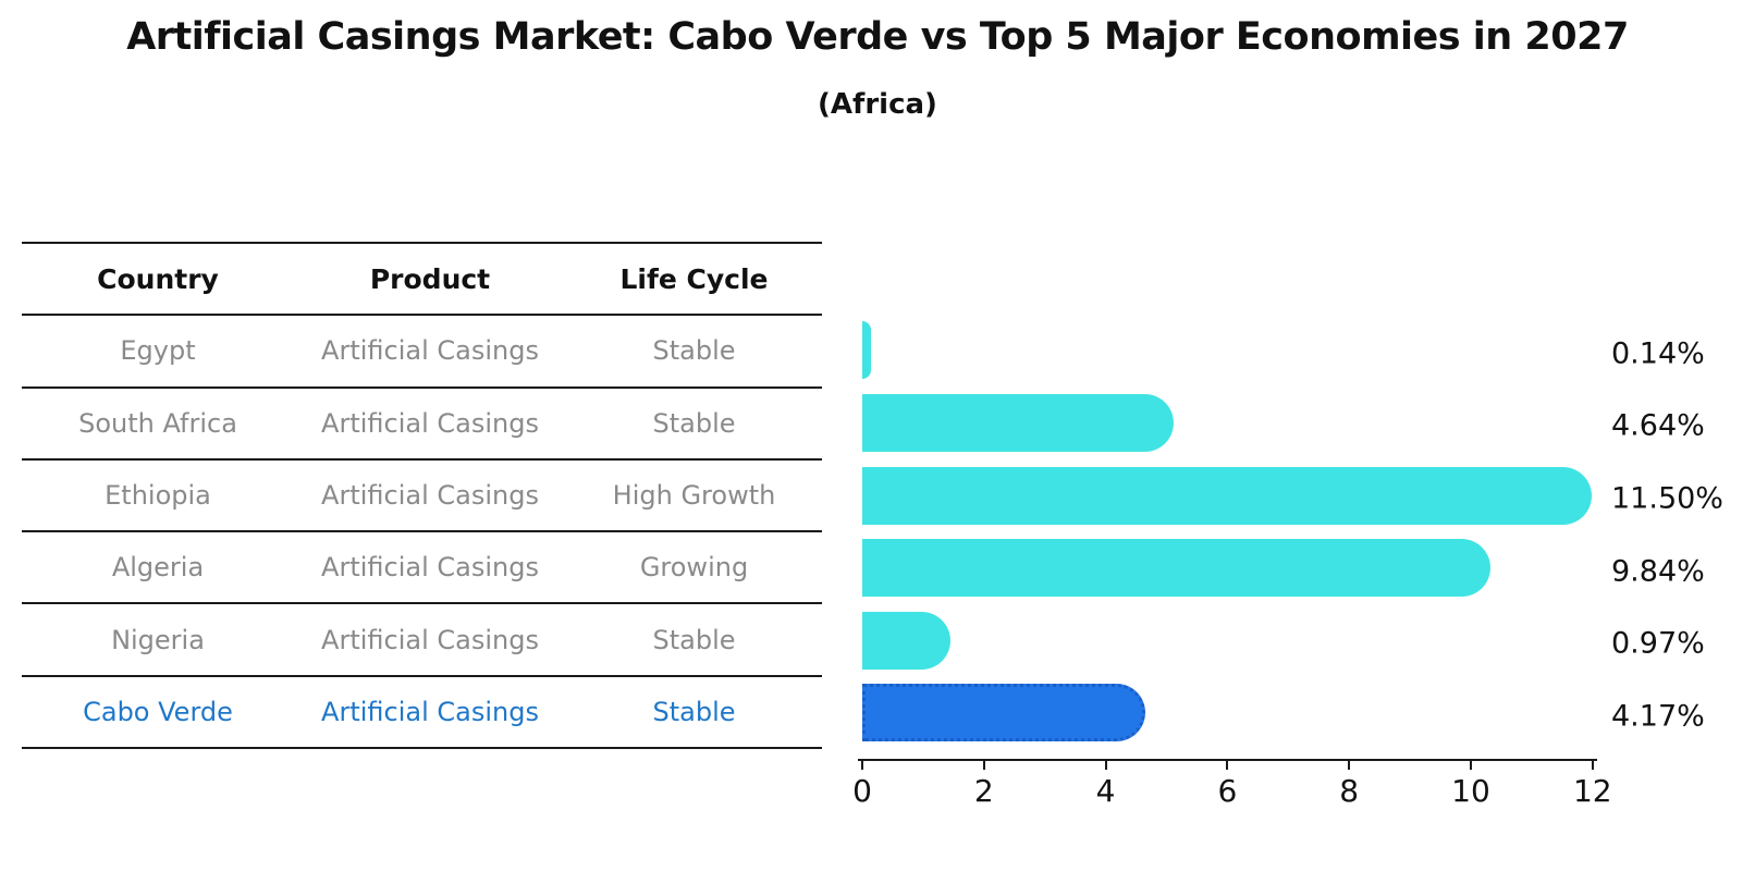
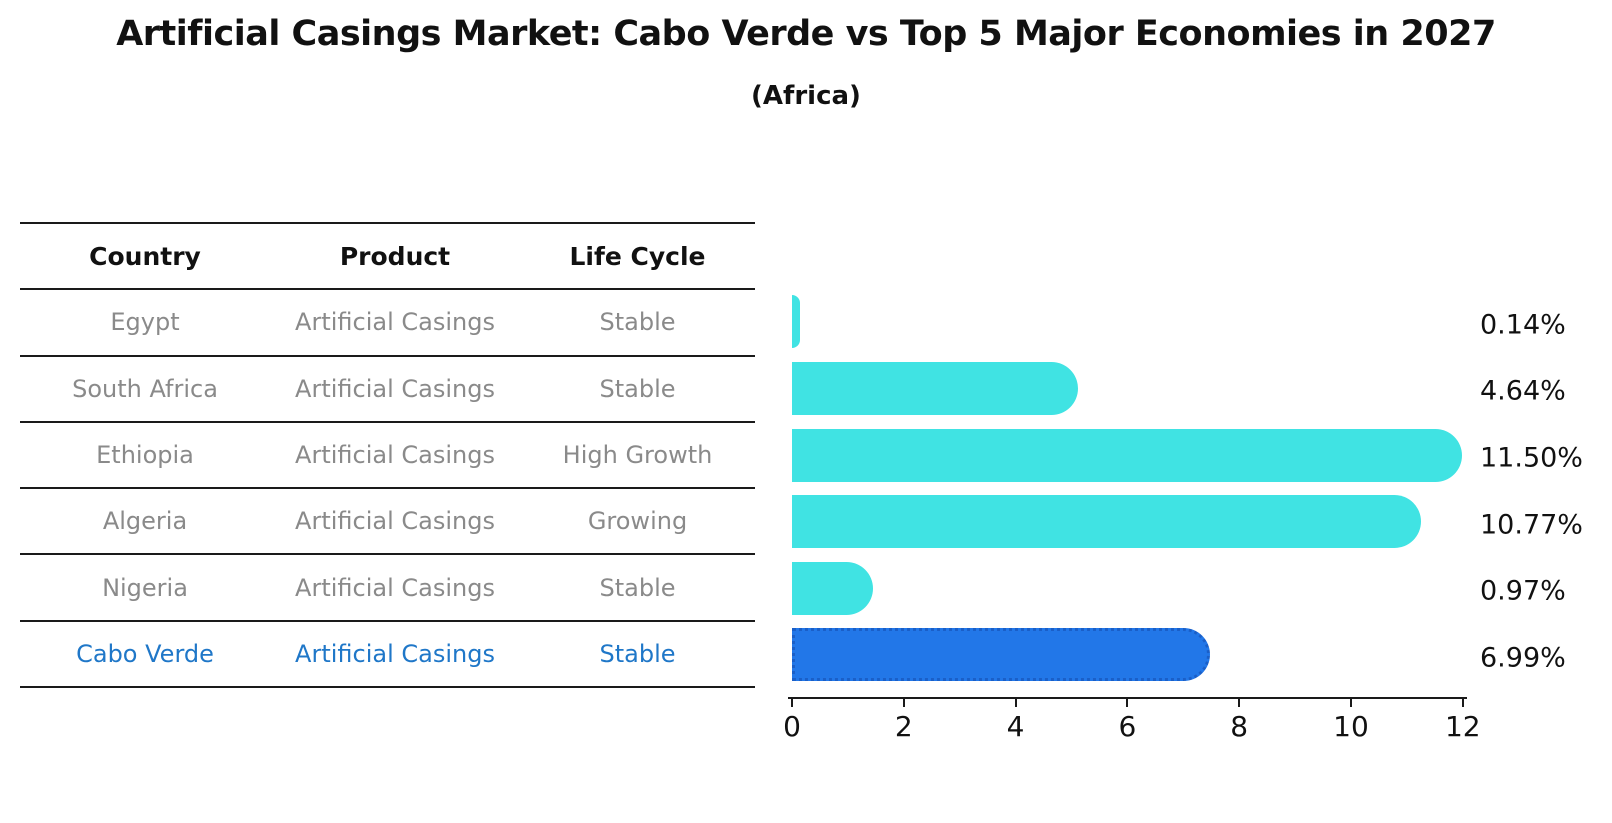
Algeria: 9.84% -> 10.77%
Cabo Verde: 4.17% -> 6.99%
